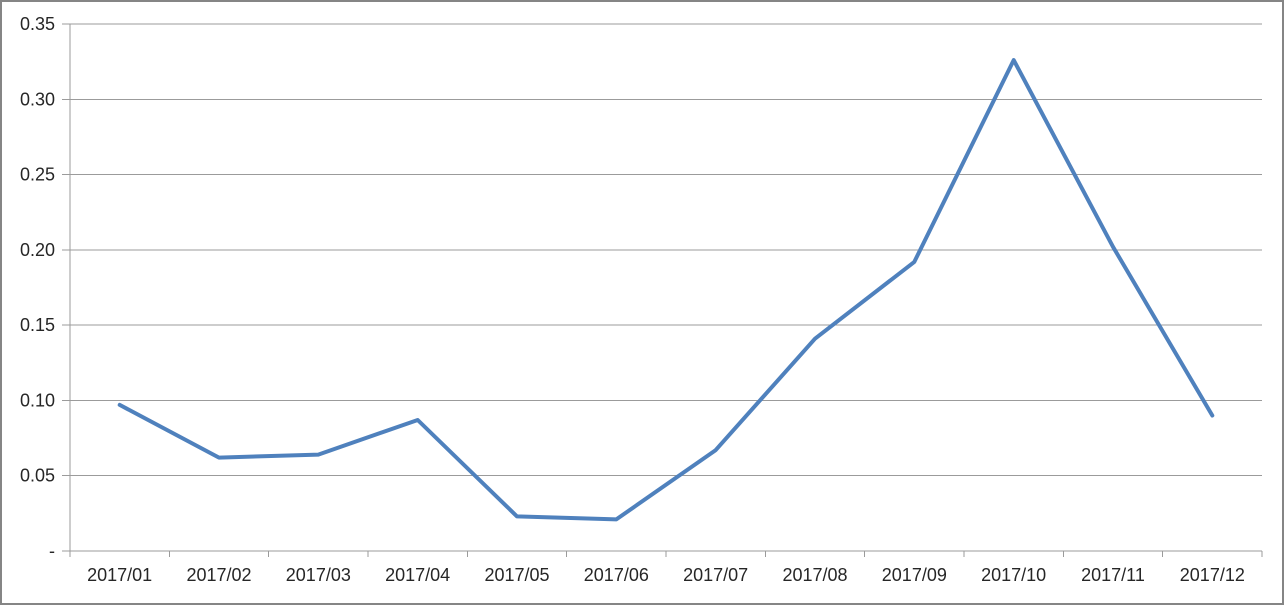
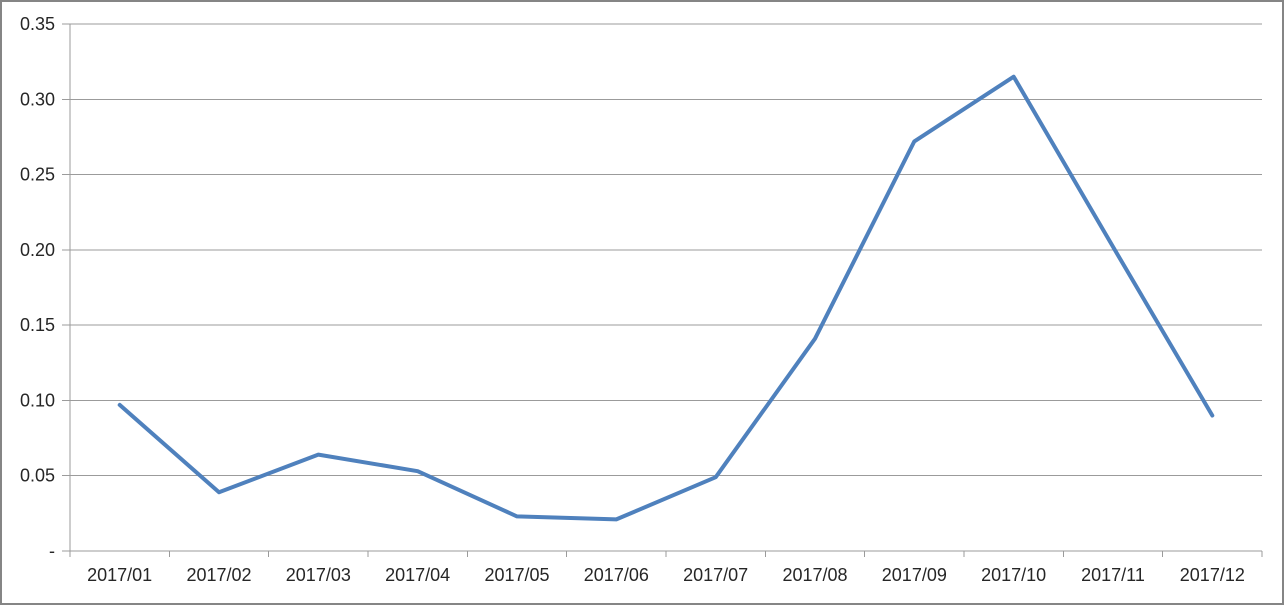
2017/02: 0.062 -> 0.039
2017/04: 0.087 -> 0.053
2017/07: 0.067 -> 0.049
2017/09: 0.192 -> 0.272
2017/10: 0.326 -> 0.315
